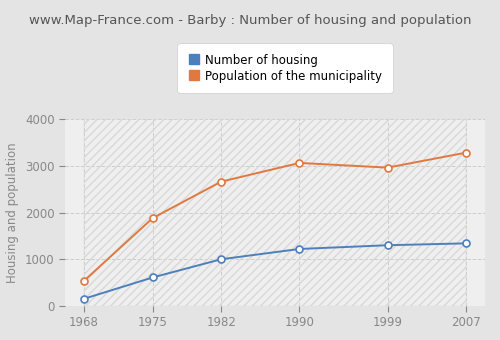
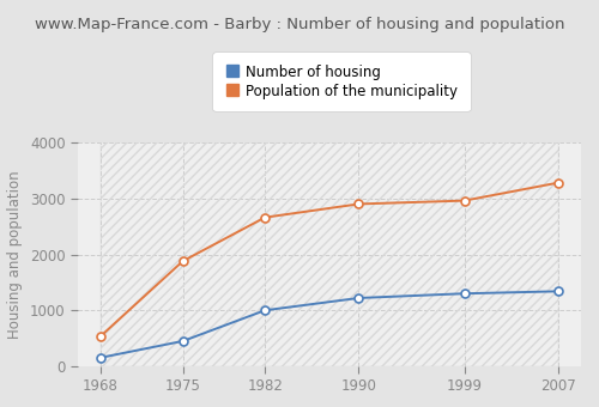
Number of housing/1975: 610 -> 450
Population of the municipality/1990: 3060 -> 2900
